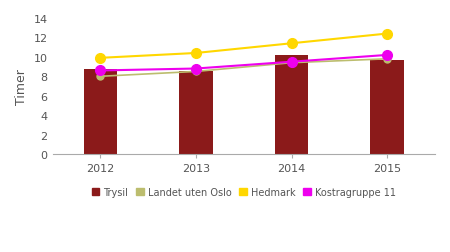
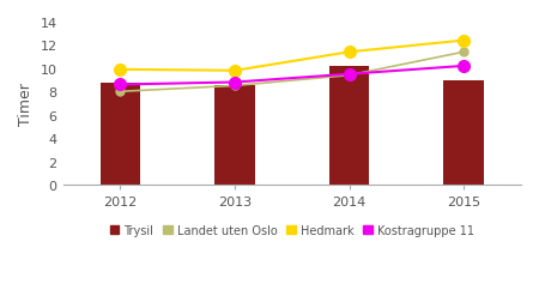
Hedmark/2013: 10.4 -> 9.8
Trysil/2015: 9.7 -> 9.0
Landet uten Oslo/2015: 9.8 -> 11.4
